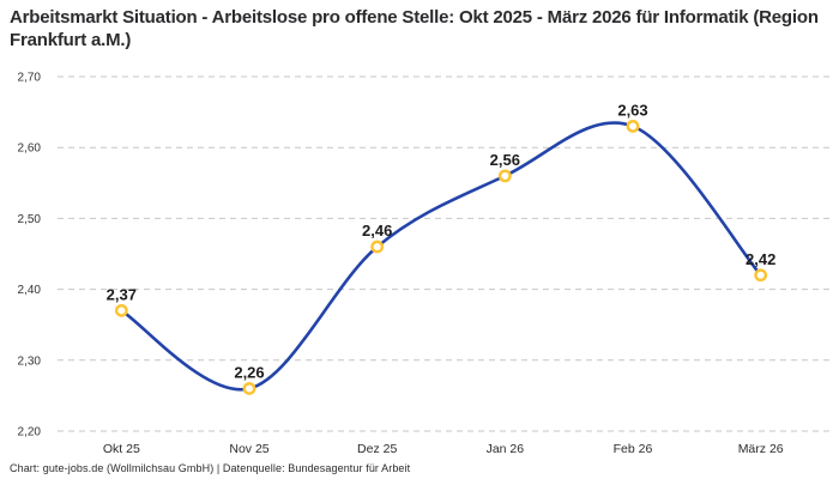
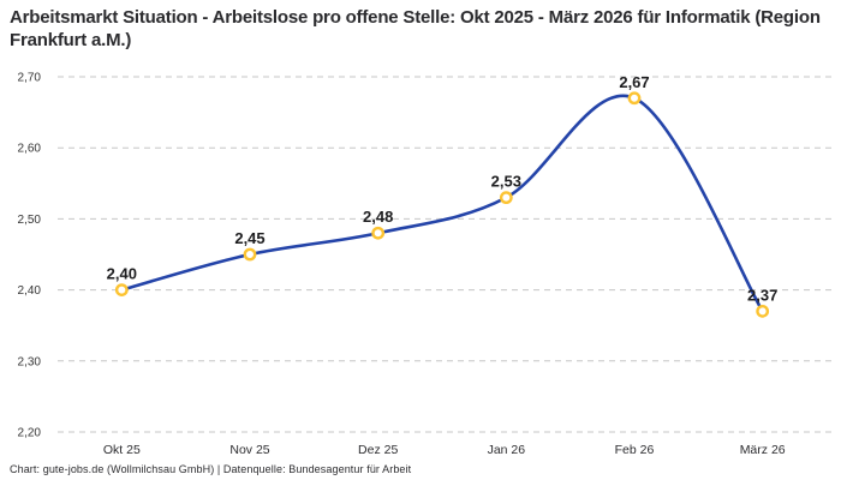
Okt 25: 2,37 -> 2,40
Nov 25: 2,26 -> 2,45
Dez 25: 2,46 -> 2,48
Jan 26: 2,56 -> 2,53
Feb 26: 2,63 -> 2,67
März 26: 2,42 -> 2,37
